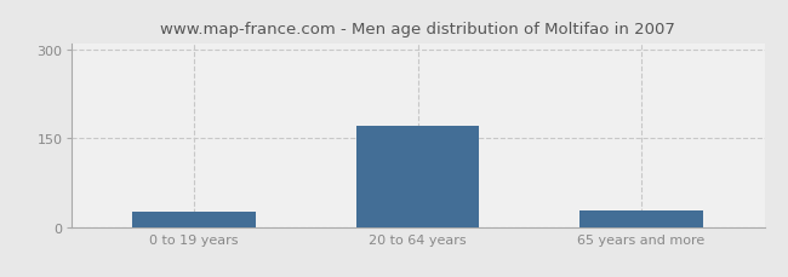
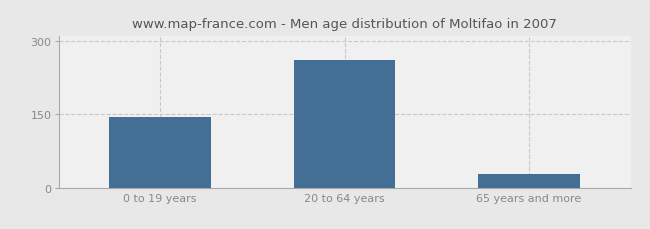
0 to 19 years: 26 -> 145
20 to 64 years: 170 -> 260
